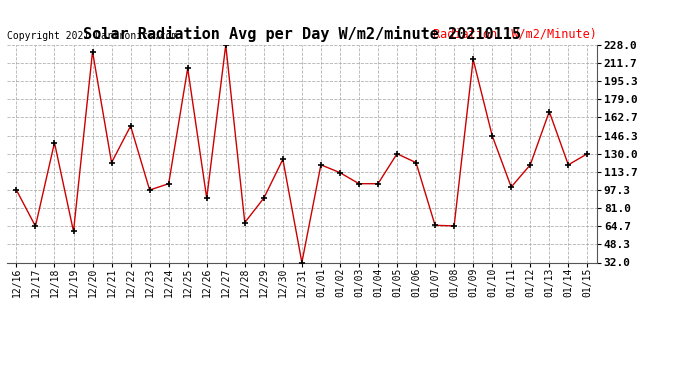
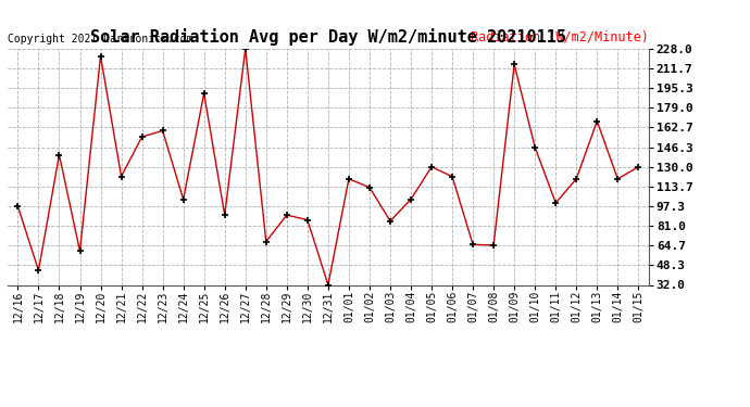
12/17: 65 -> 44
12/23: 97 -> 160
12/25: 207 -> 191
12/30: 125 -> 86
01/03: 103 -> 85
